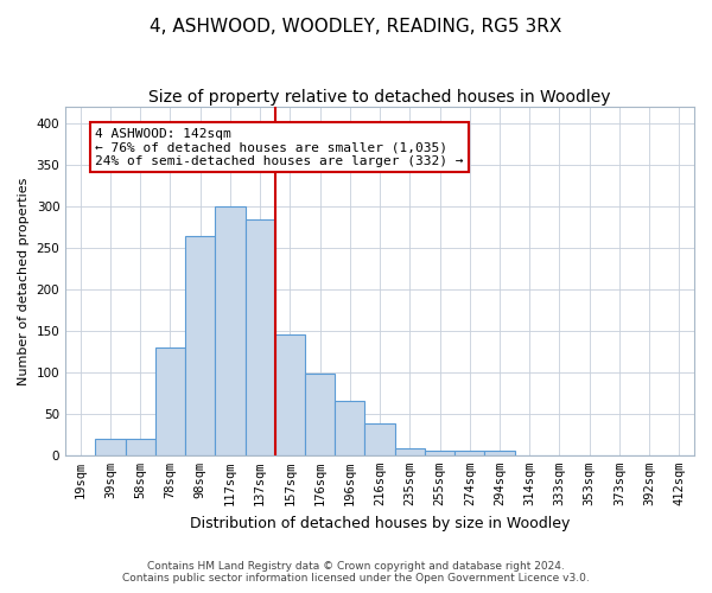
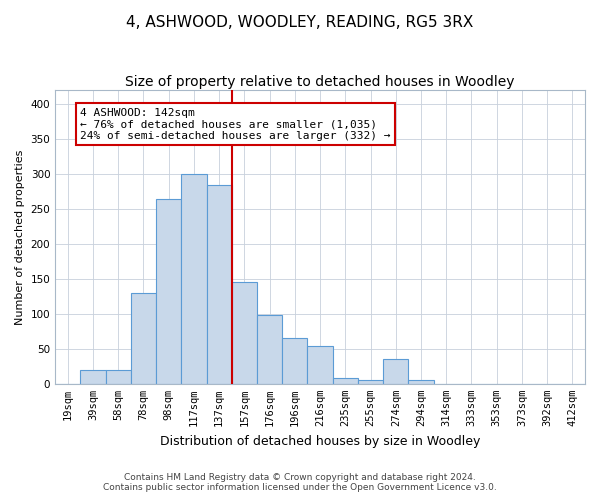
216sqm: 38 -> 54
274sqm: 5 -> 36
